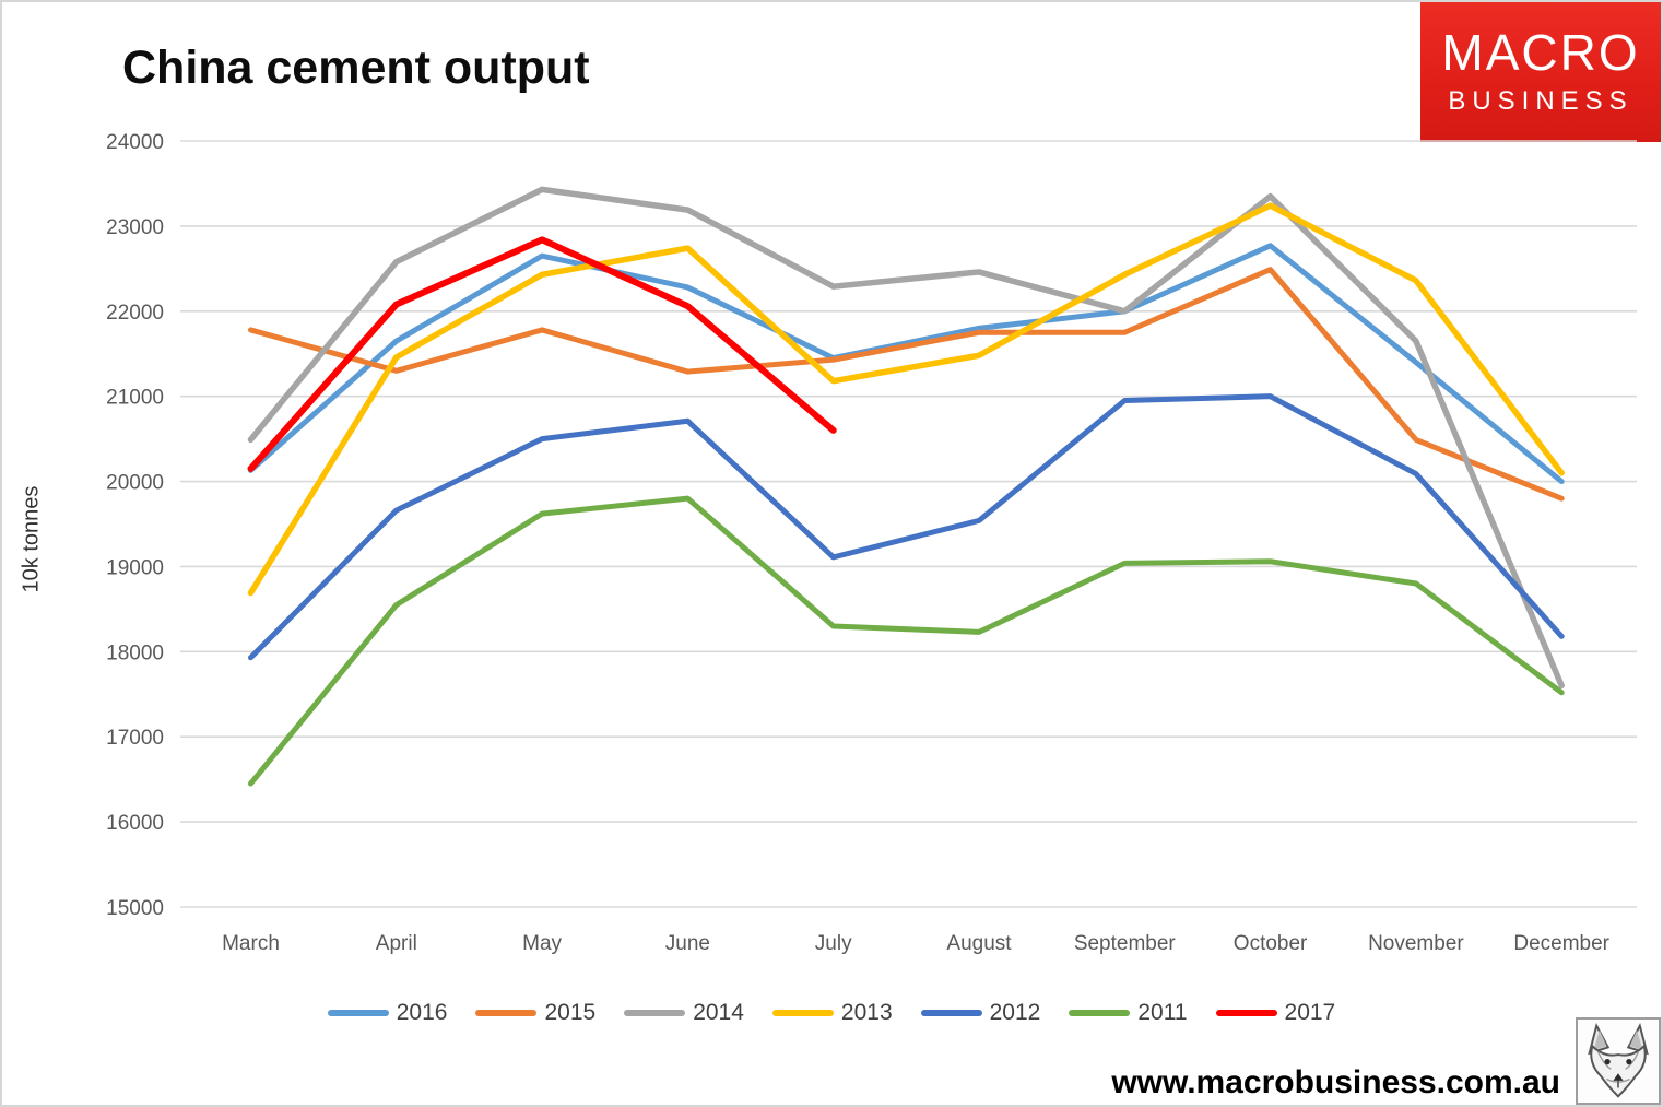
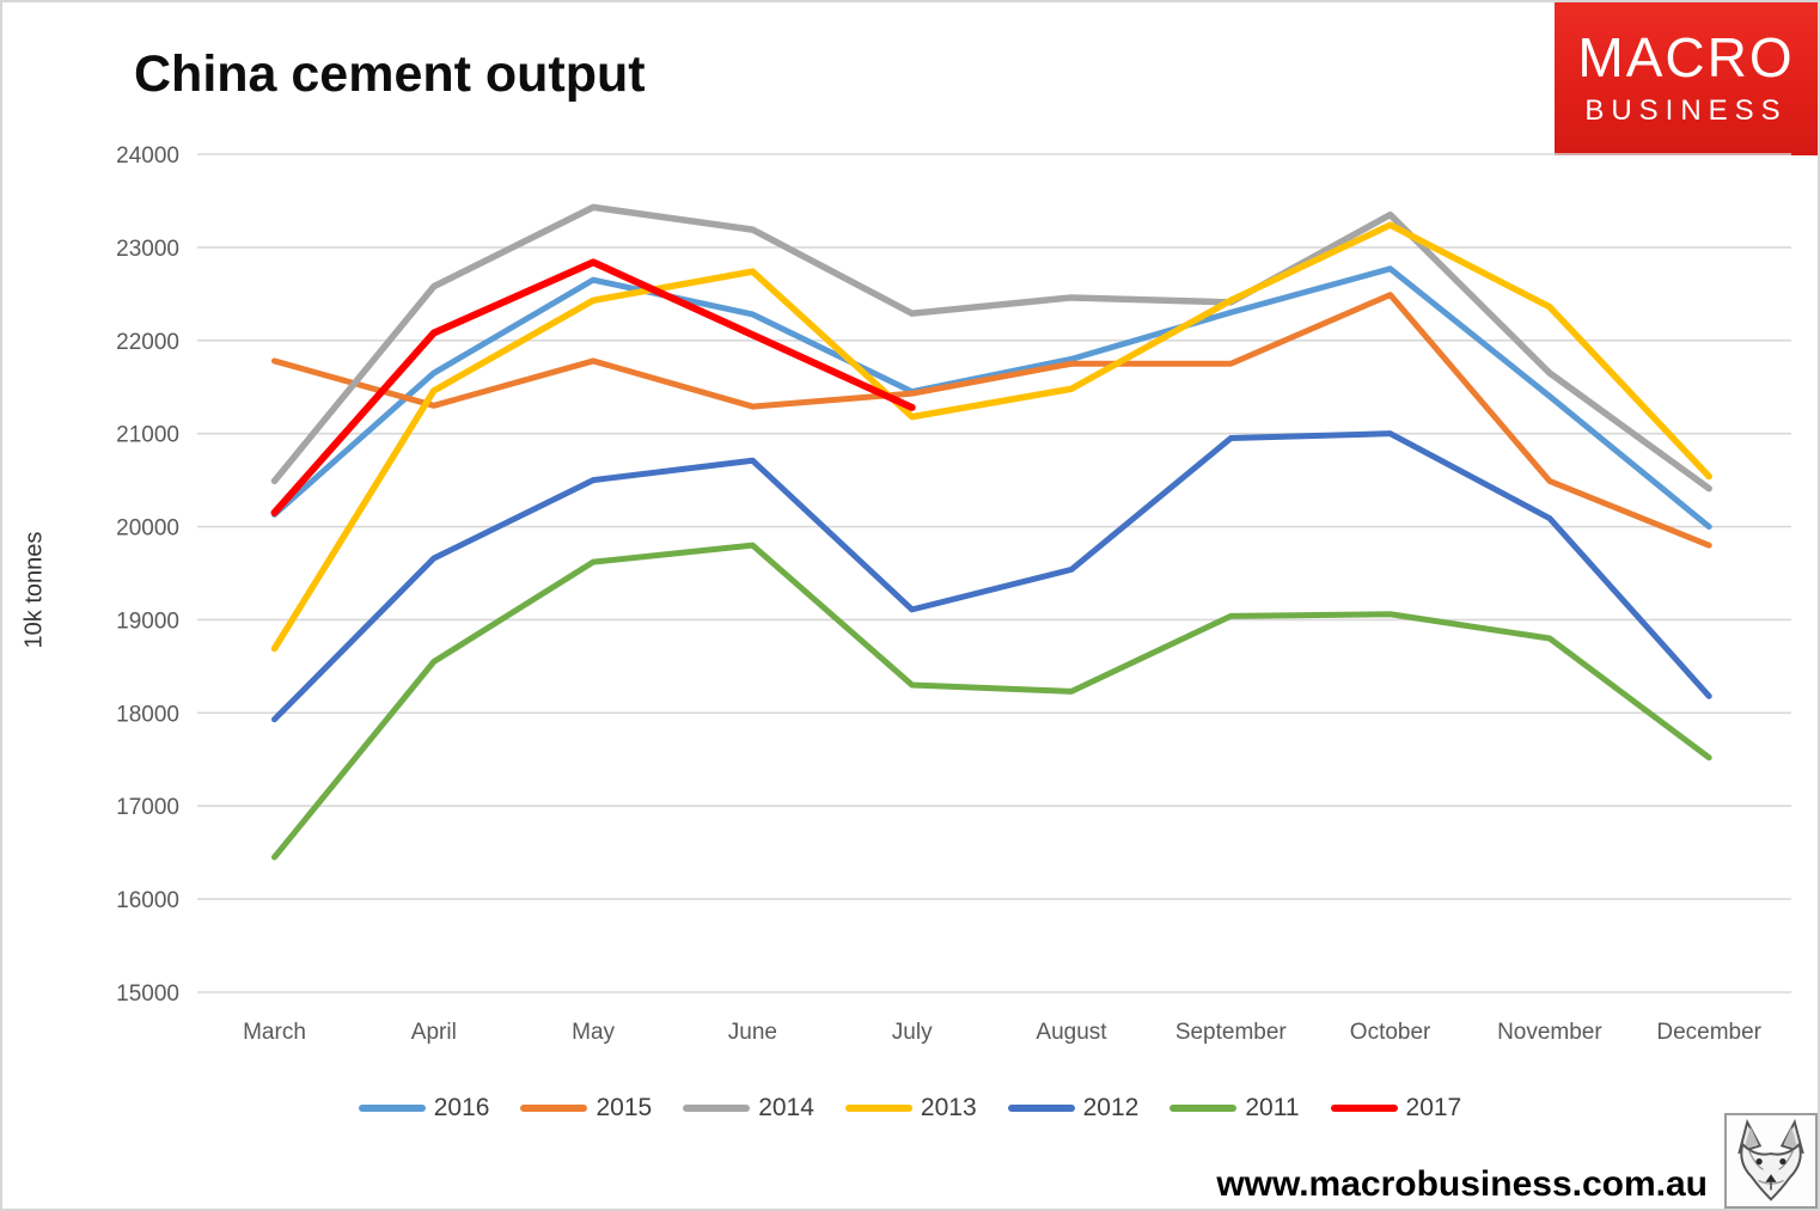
2017/July: 20600 -> 21300
2016/September: 22000 -> 22300
2014/September: 22000 -> 22400
2014/December: 17600 -> 20400
2013/December: 20100 -> 20500
